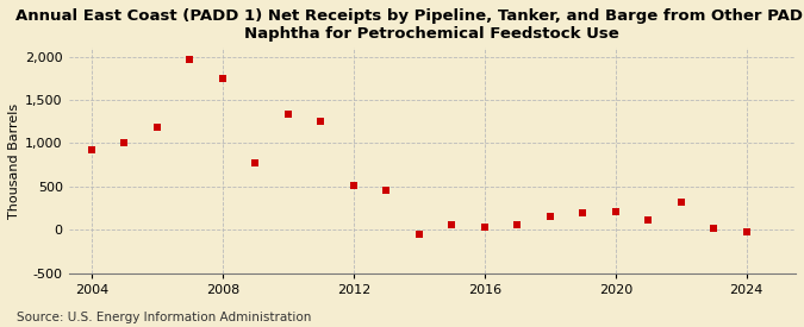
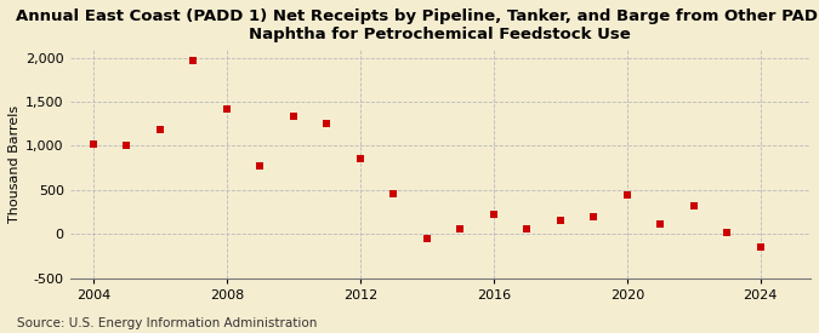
2004: 920 -> 1,020
2008: 1,750 -> 1,420
2012: 510 -> 860
2016: 30 -> 220
2020: 200 -> 440
2024: -20 -> -140
